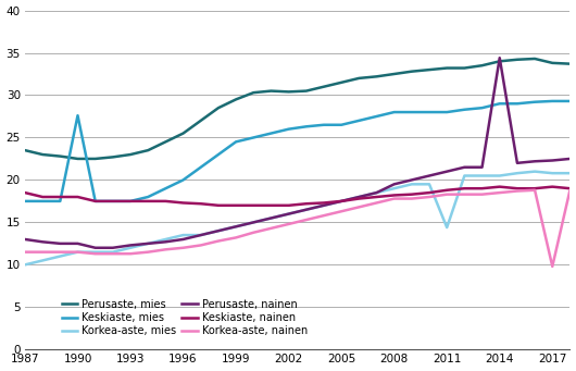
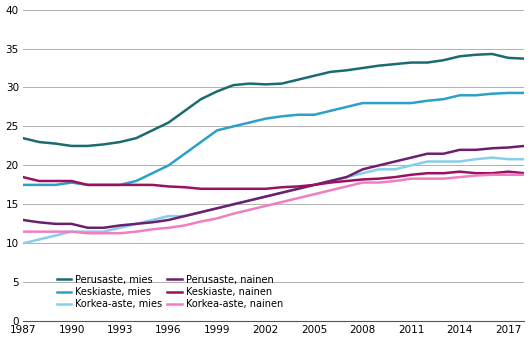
Keskiaste, mies/1990: 27.6 -> 17.8
Korkea-aste, mies/2011: 14.4 -> 20.0
Perusaste, nainen/2014: 34.4 -> 22.0
Korkea-aste, nainen/2017: 9.8 -> 18.8
